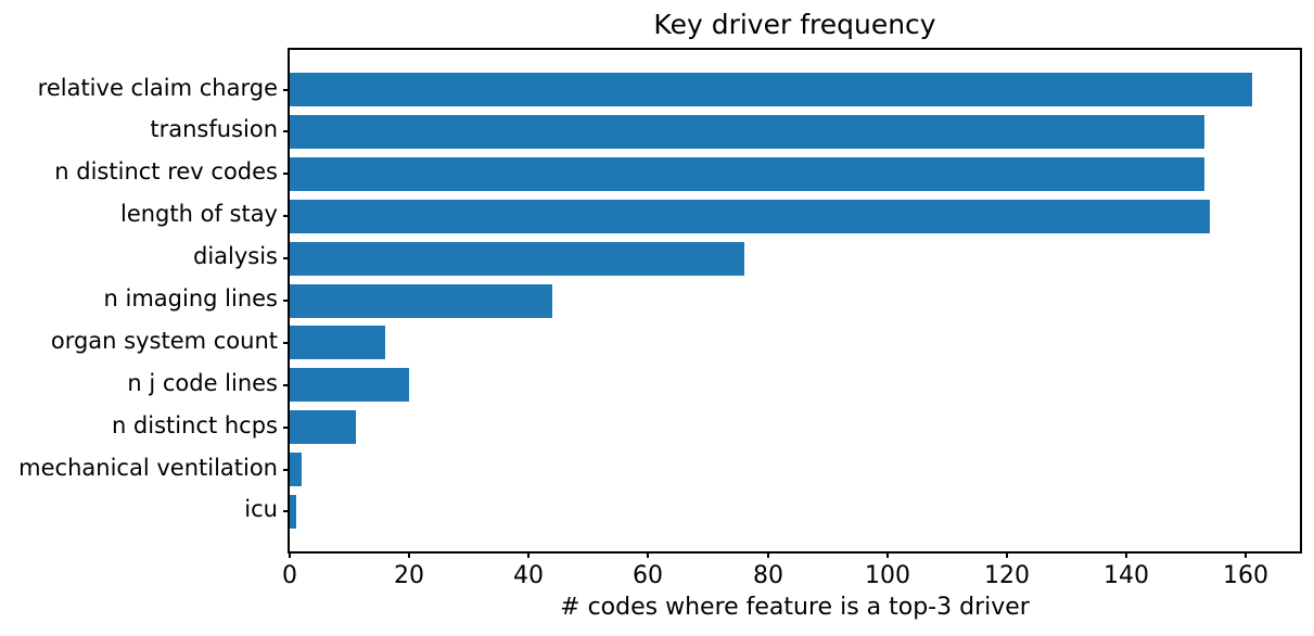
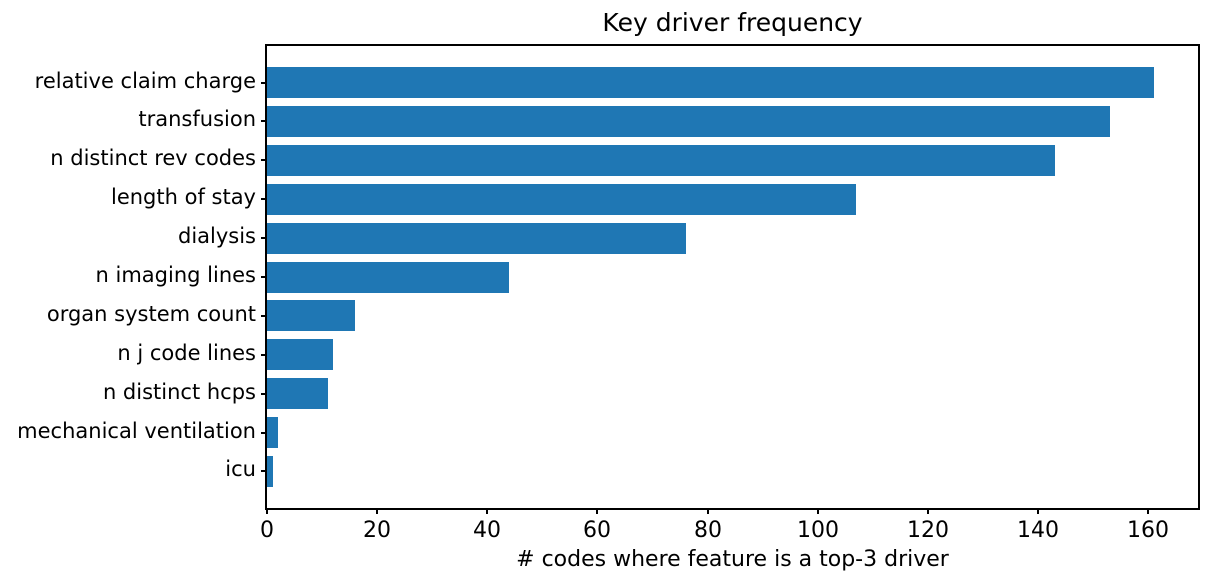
n distinct rev codes: 153 -> 143
length of stay: 154 -> 107
n j code lines: 20 -> 12
